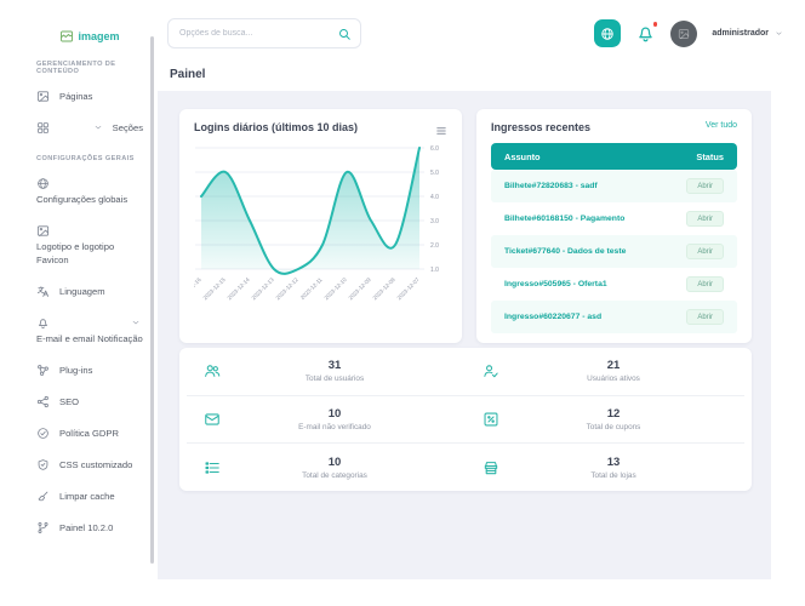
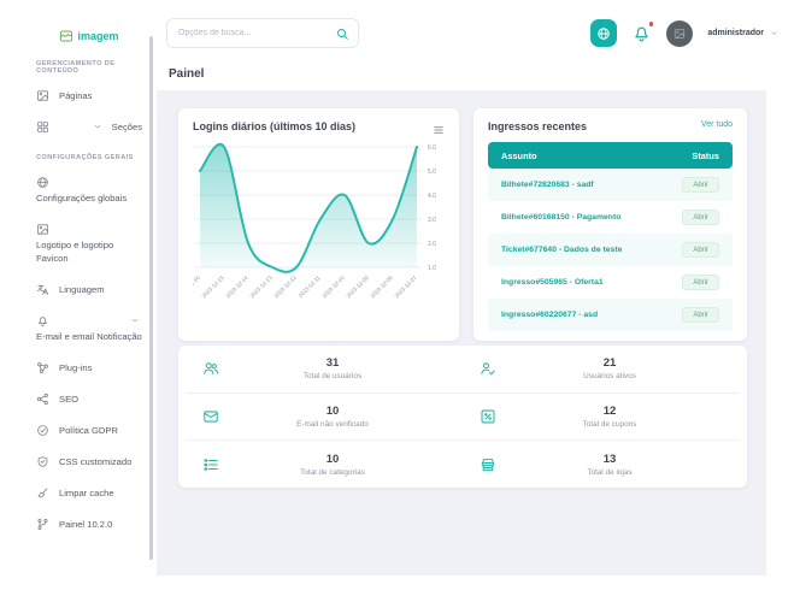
2023-12-16: 4 -> 5
2023-12-15: 5 -> 6
2023-12-14: 3 -> 2
2023-12-11: 2 -> 3
2023-12-10: 5 -> 4
2023-12-09: 3 -> 2
2023-12-08: 2 -> 3
